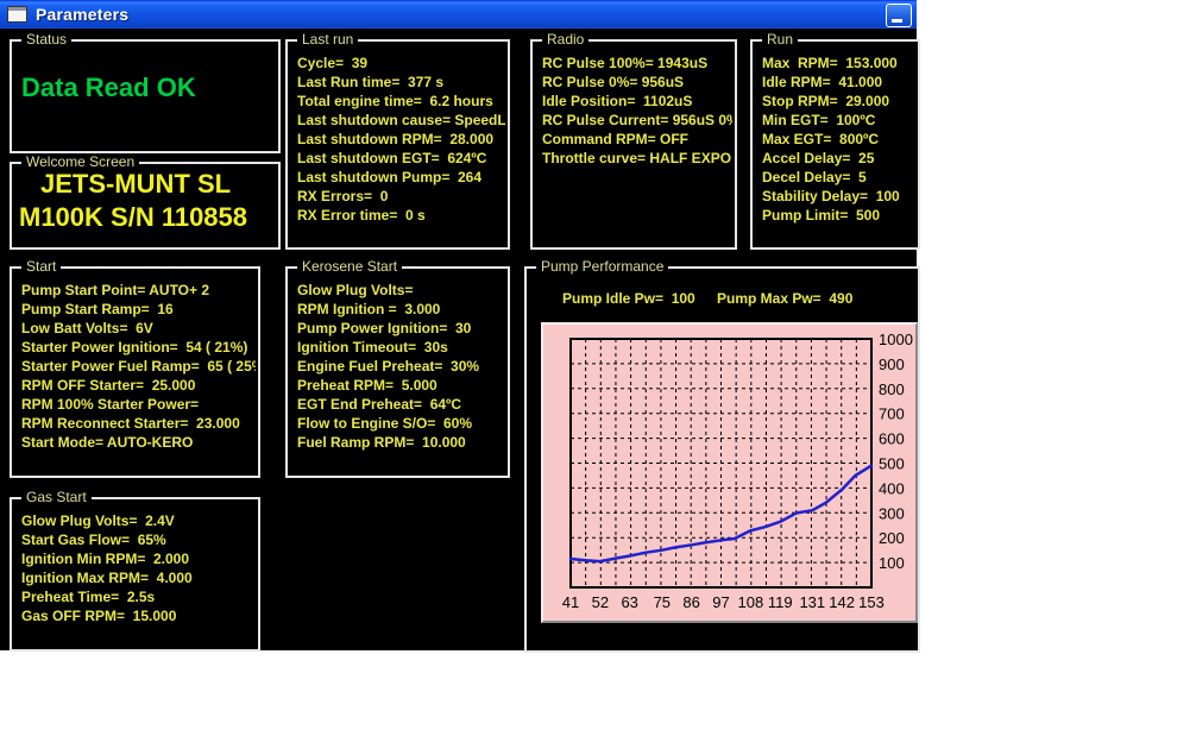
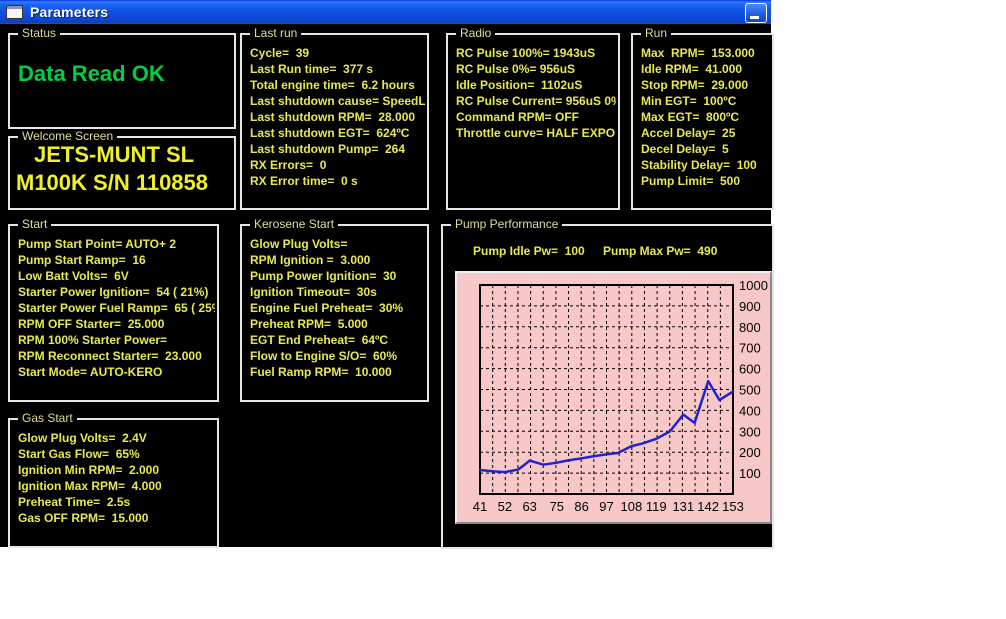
63: 130 -> 160
131: 310 -> 380
142: 390 -> 540
